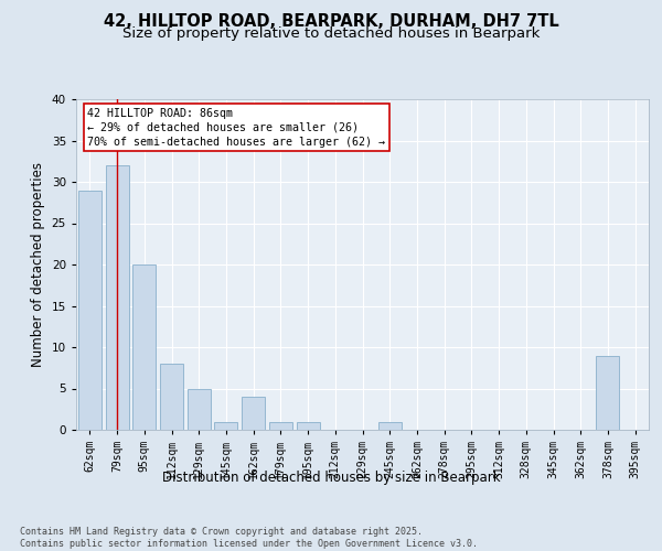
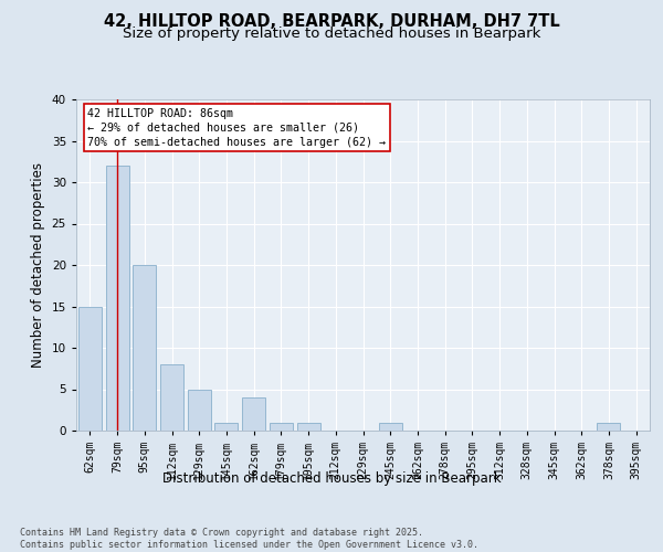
62sqm: 29 -> 15
378sqm: 9 -> 1
